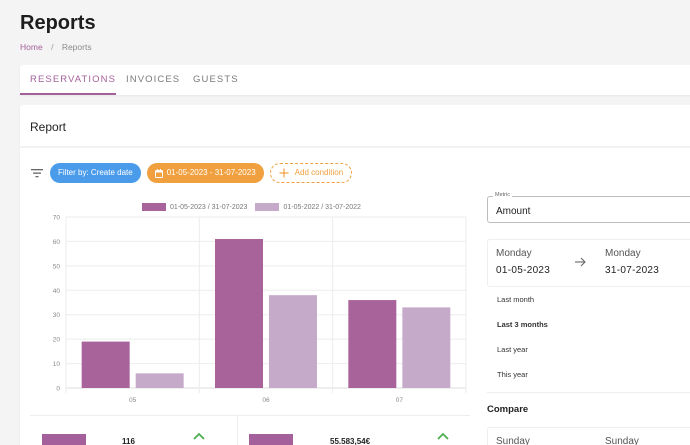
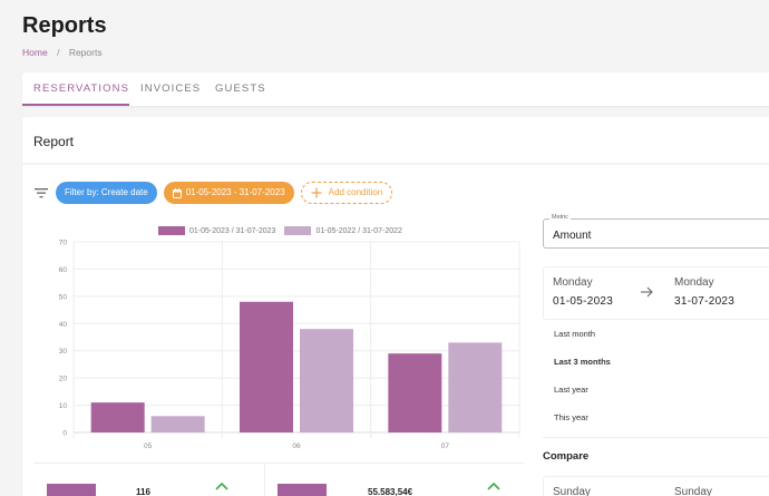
01-05-2023 / 31-07-2023/05: 19 -> 11
01-05-2023 / 31-07-2023/06: 61 -> 48
01-05-2023 / 31-07-2023/07: 36 -> 29
